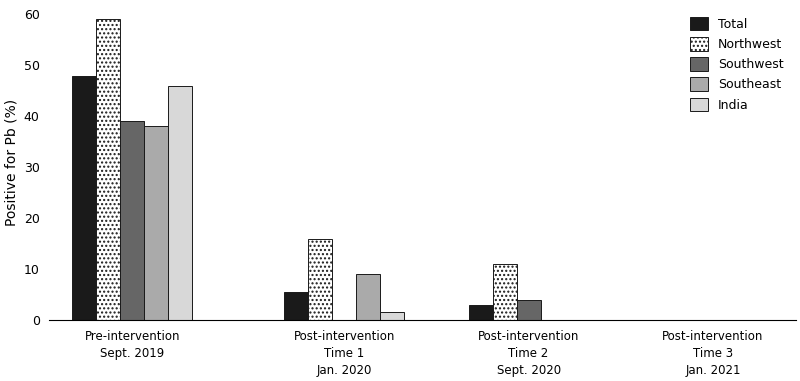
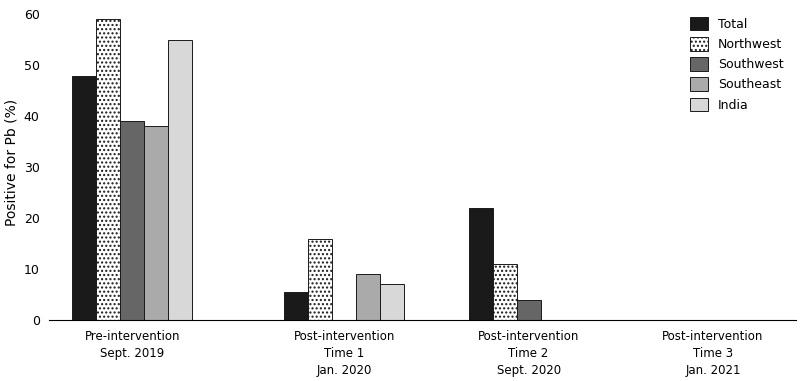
India/Pre-intervention Sept. 2019: 46.0 -> 55.0
India/Post-intervention Time 1 Jan. 2020: 1.5 -> 7.0
Total/Post-intervention Time 2 Sept. 2020: 3.0 -> 22.0
